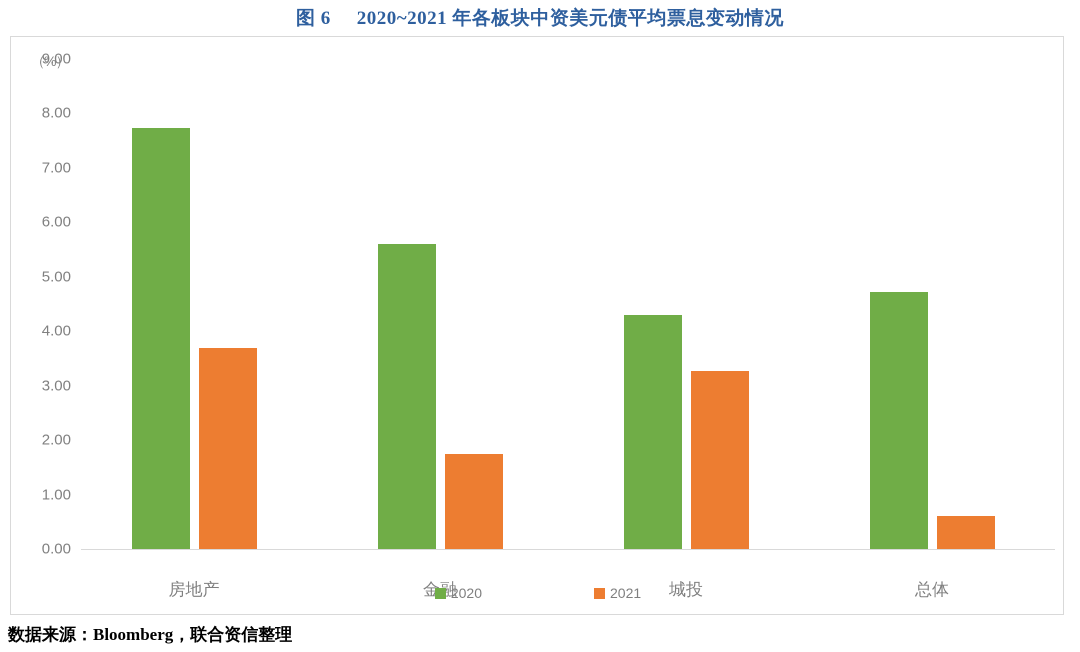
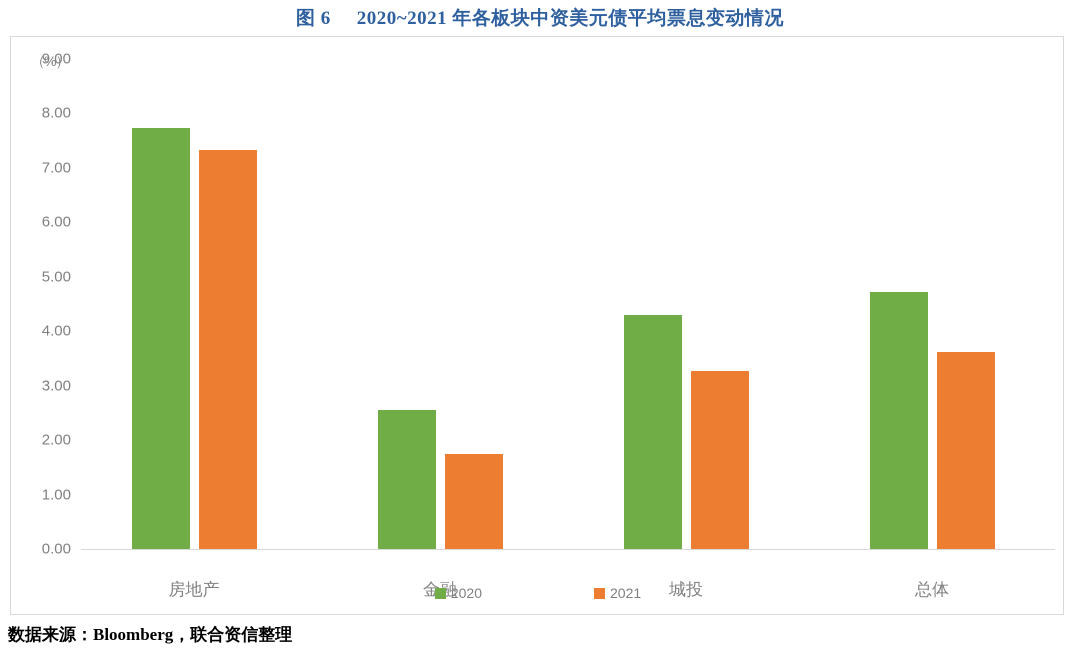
2021/房地产: 3.7 -> 7.3
2020/金融: 5.6 -> 2.6
2021/总体: 0.6 -> 3.6
